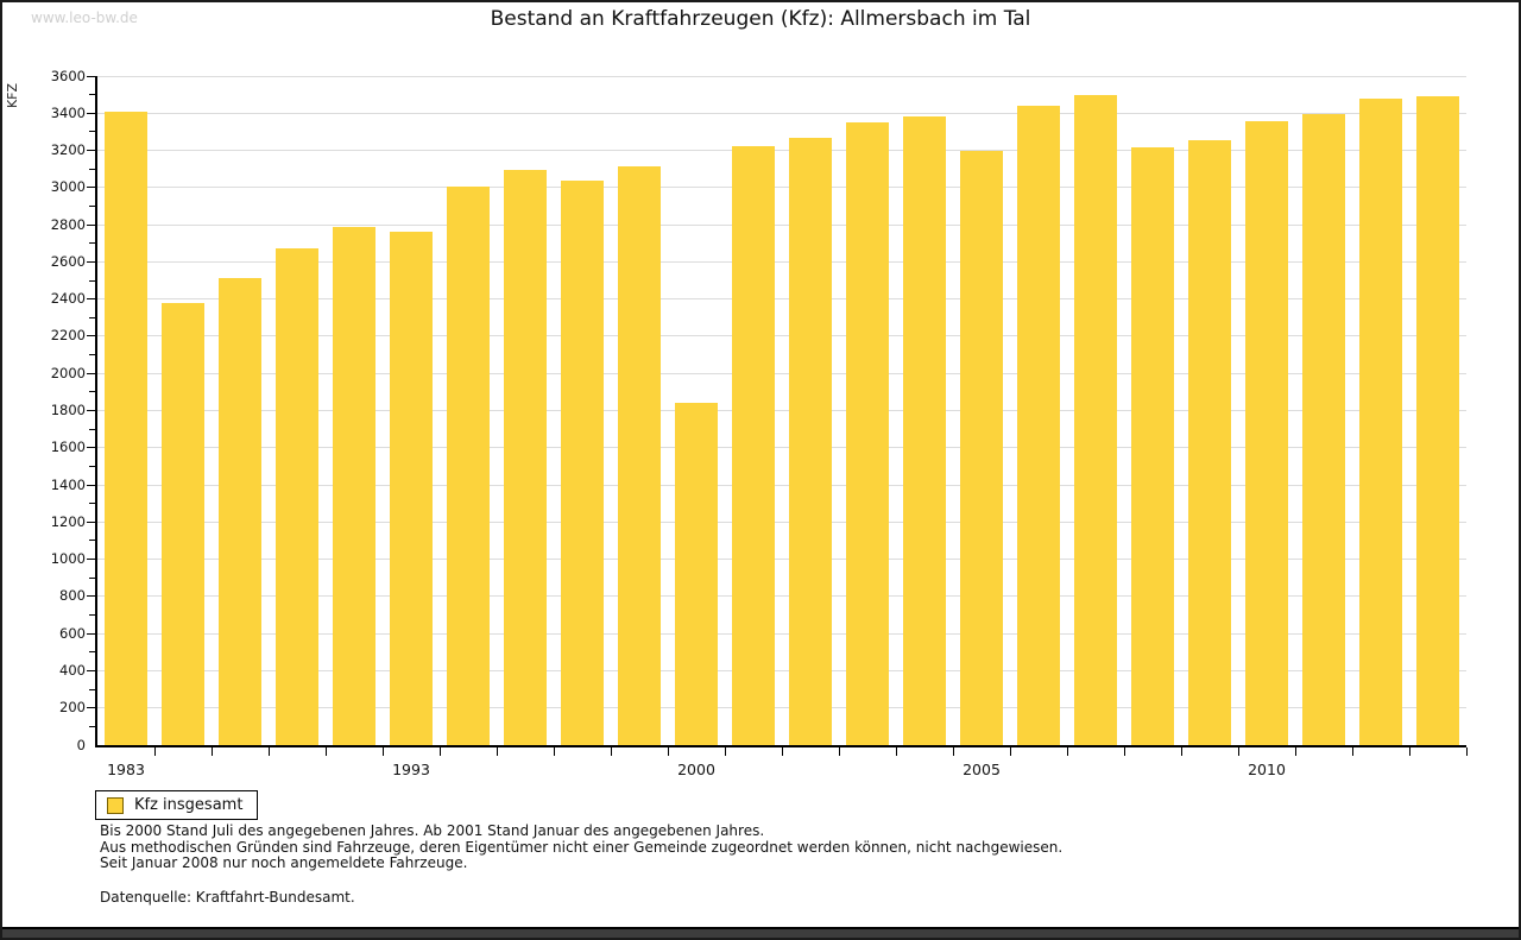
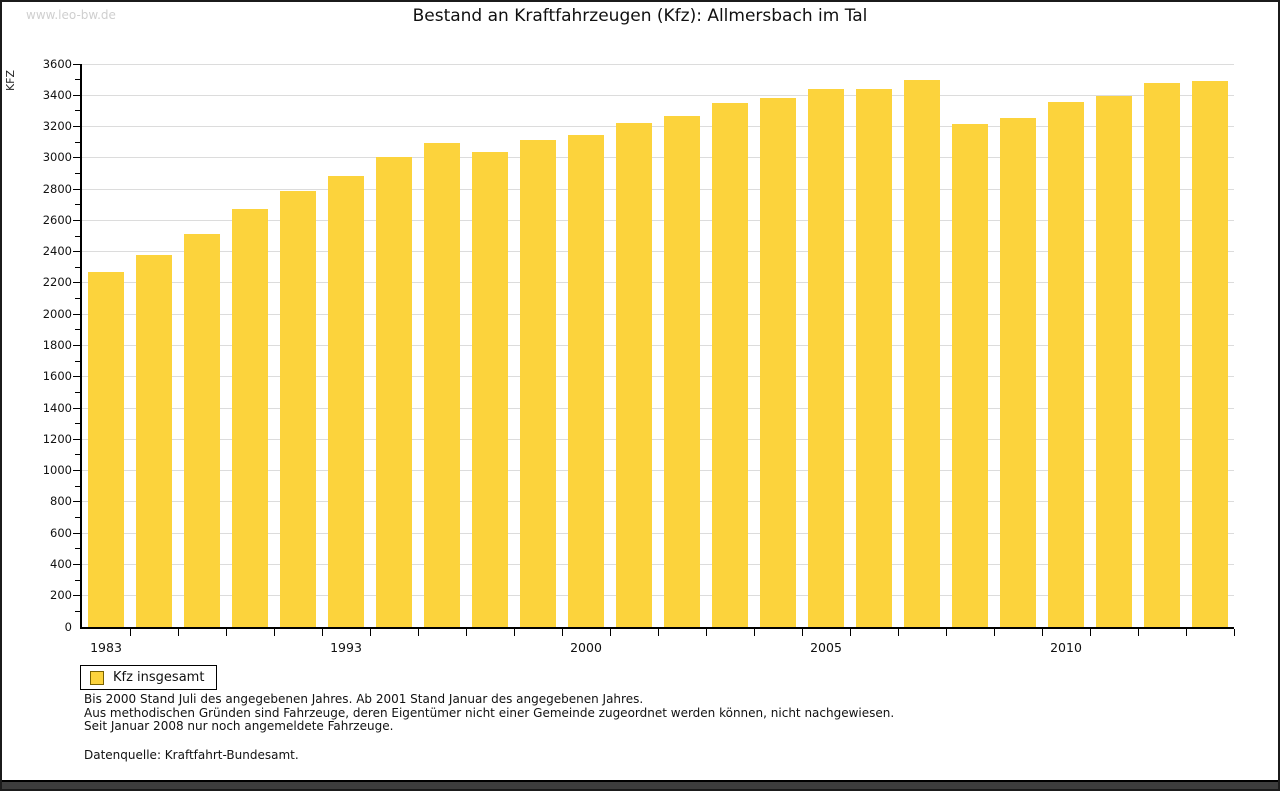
1983: 3410 -> 2270
1993: 2760 -> 2880
2000: 1840 -> 3140
2005: 3200 -> 3440
